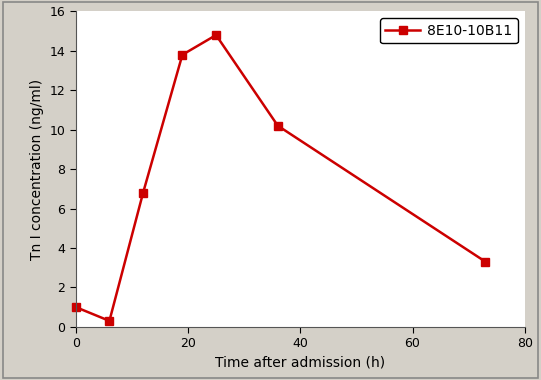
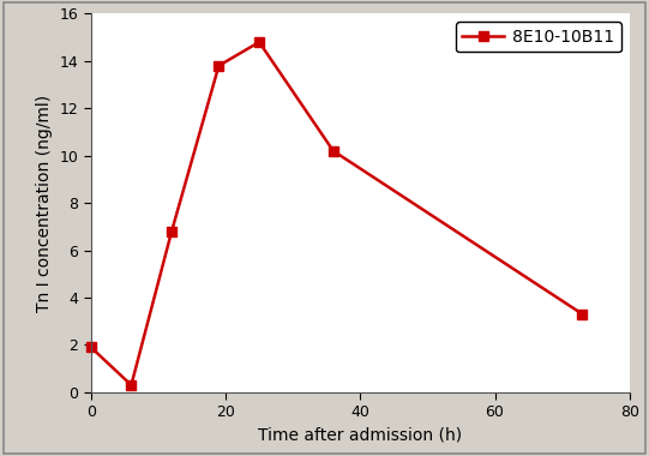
0: 1.0 -> 1.9
